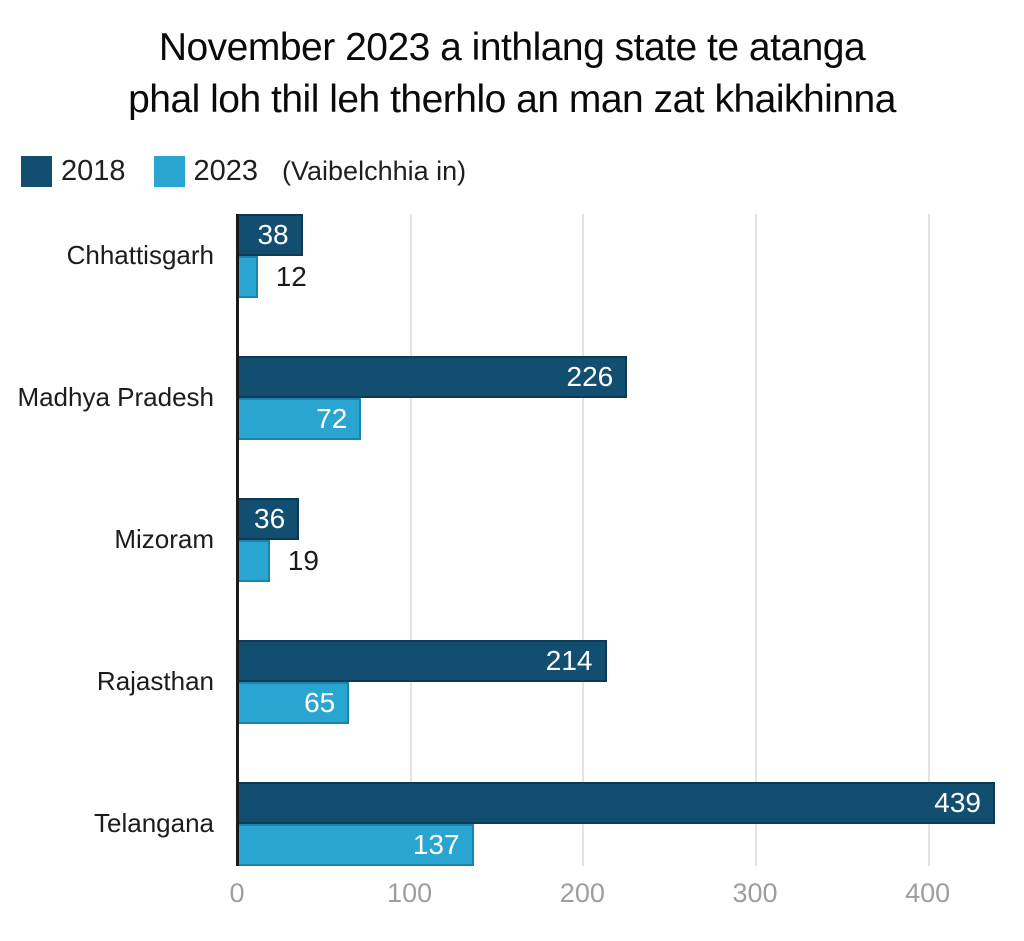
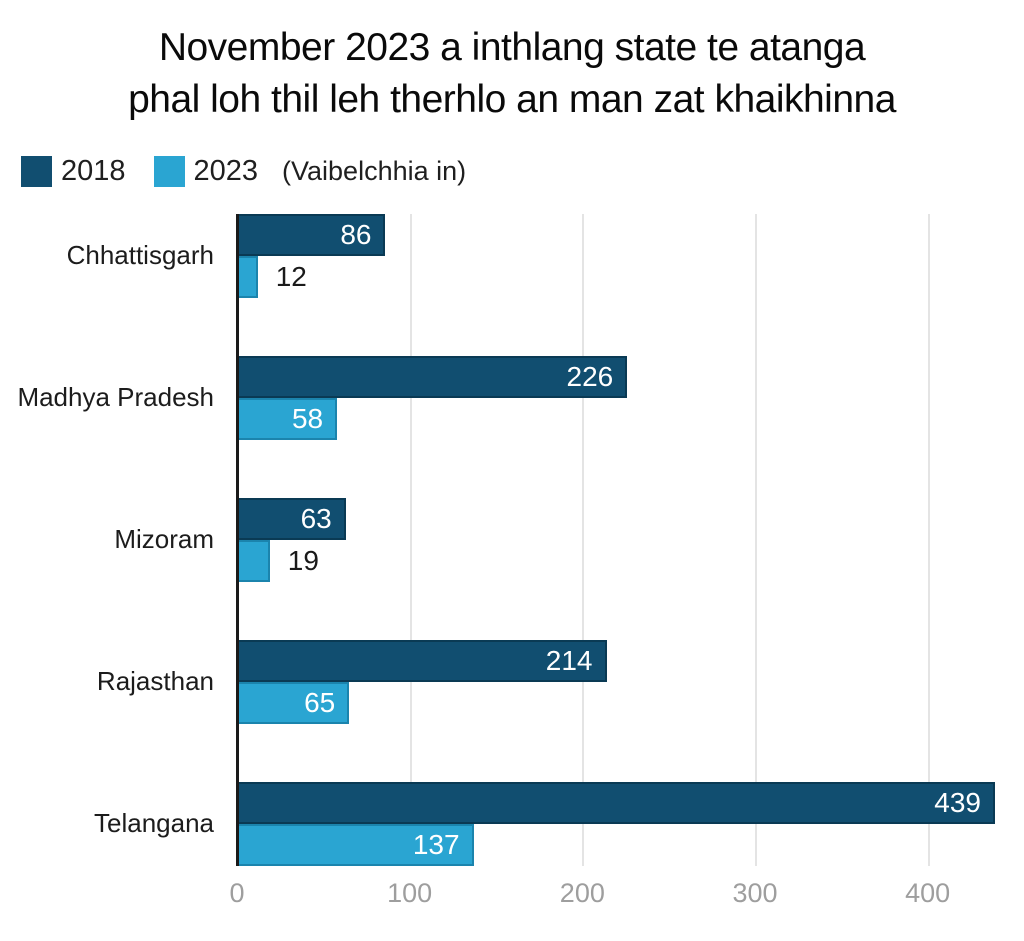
2018/Chhattisgarh: 38 -> 86
2023/Madhya Pradesh: 72 -> 58
2018/Mizoram: 36 -> 63
